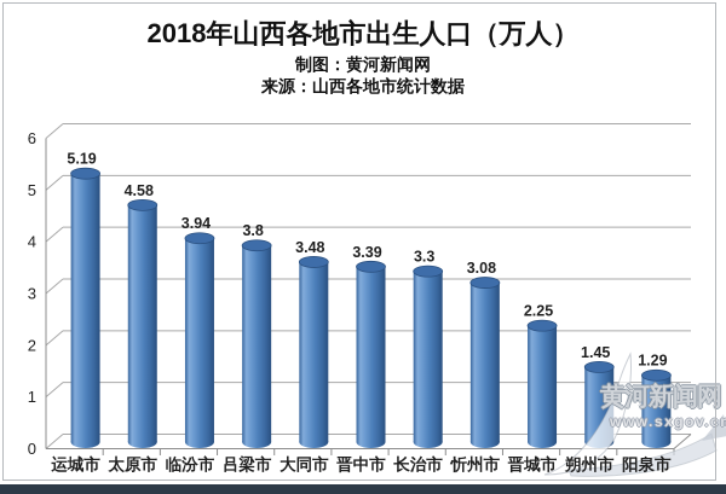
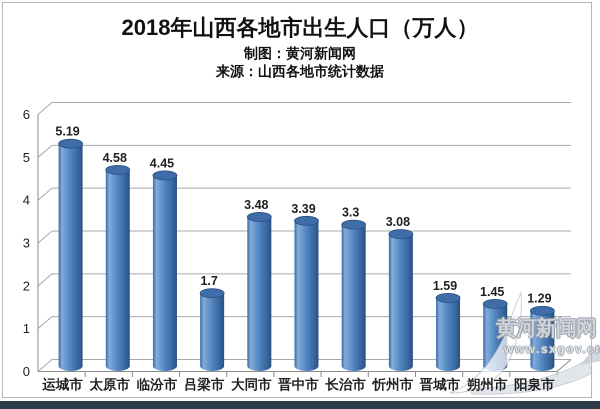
临汾市: 3.94 -> 4.45
吕梁市: 3.8 -> 1.7
晋城市: 2.25 -> 1.59
